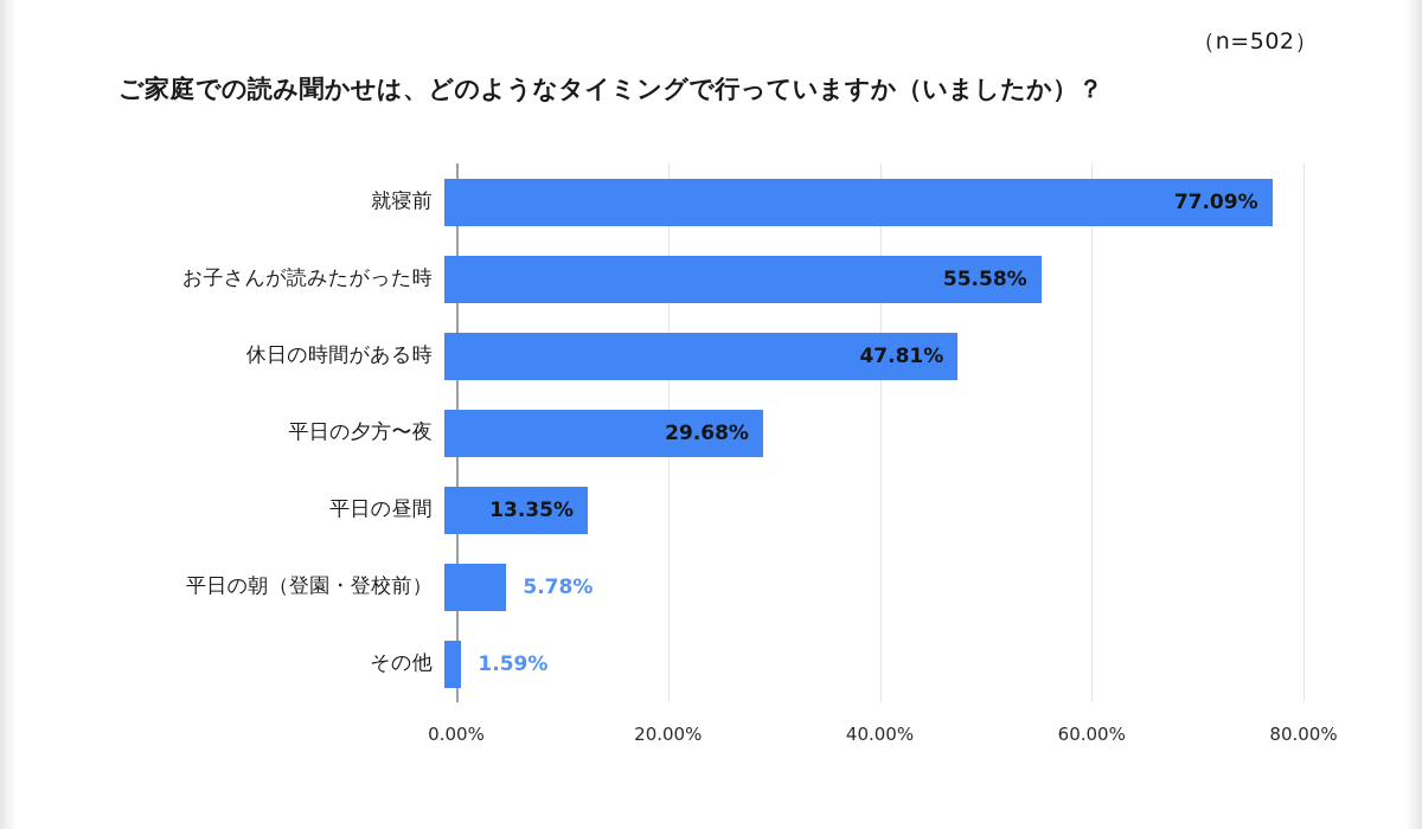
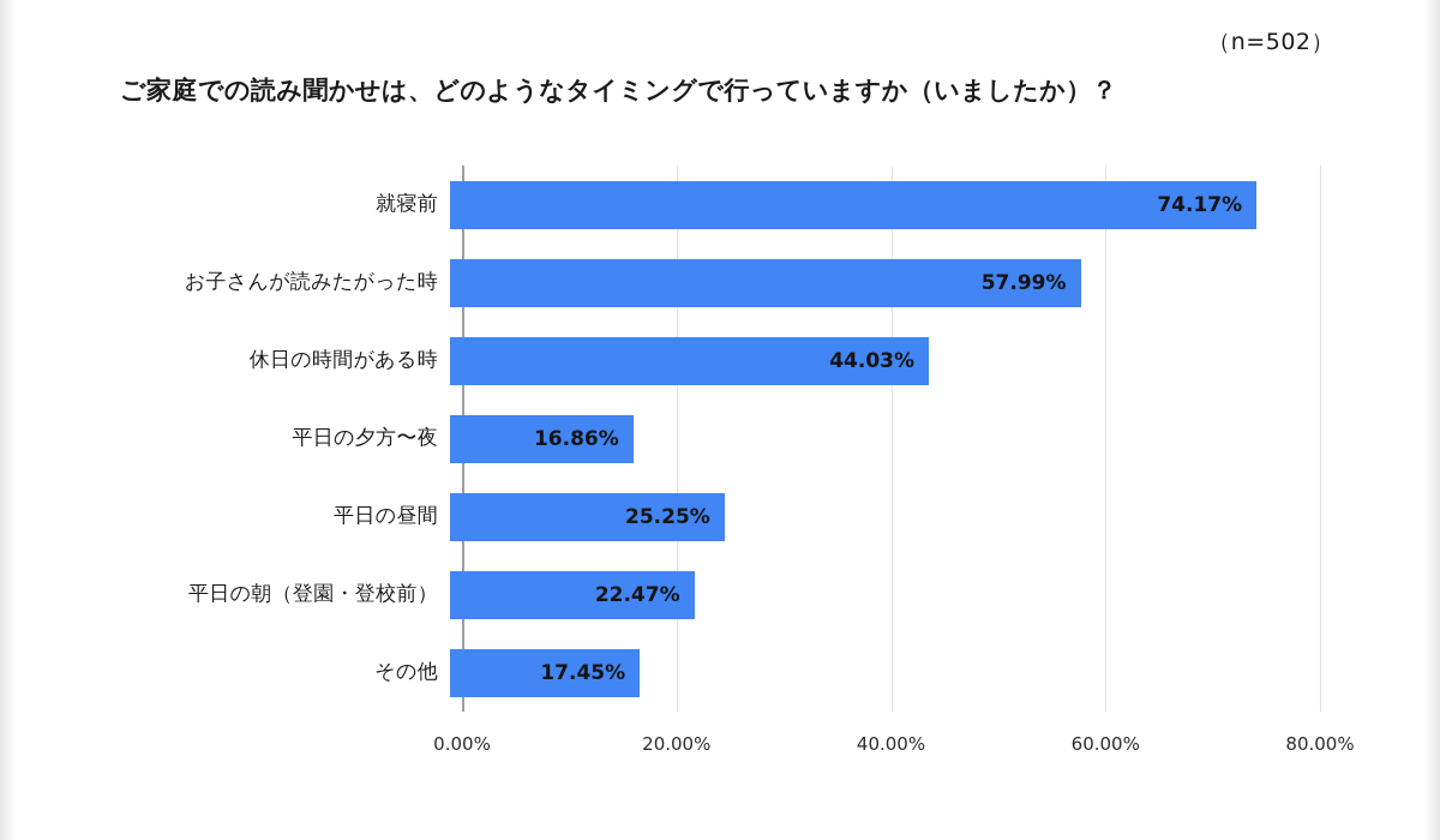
就寝前: 77.09% -> 74.17%
お子さんが読みたがった時: 55.58% -> 57.99%
休日の時間がある時: 47.81% -> 44.03%
平日の夕方〜夜: 29.68% -> 16.86%
平日の昼間: 13.35% -> 25.25%
平日の朝（登園・登校前）: 5.78% -> 22.47%
その他: 1.59% -> 17.45%
